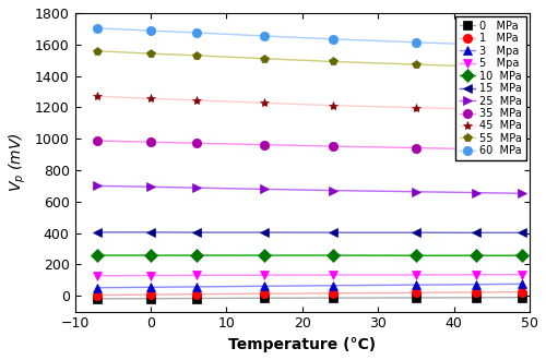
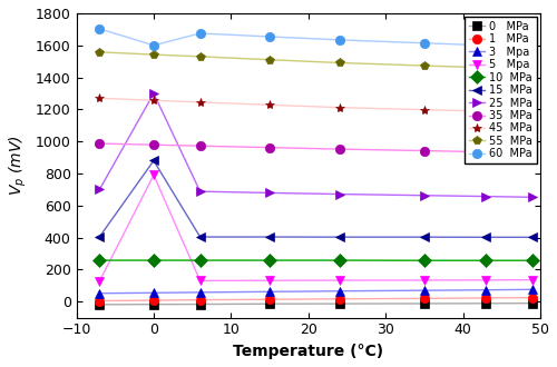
5 Mpa/0: 130 -> 790
15 MPa/0: 400 -> 880
25 MPa/0: 690 -> 1300
60 MPa/0: 1690 -> 1600
